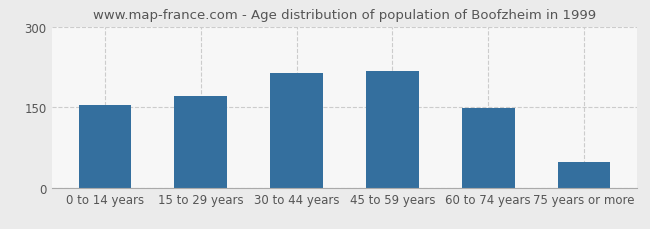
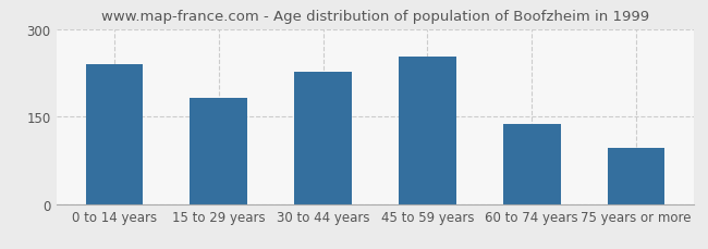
0 to 14 years: 153 -> 240
15 to 29 years: 170 -> 182
30 to 44 years: 213 -> 226
45 to 59 years: 218 -> 252
60 to 74 years: 149 -> 138
75 years or more: 47 -> 96
